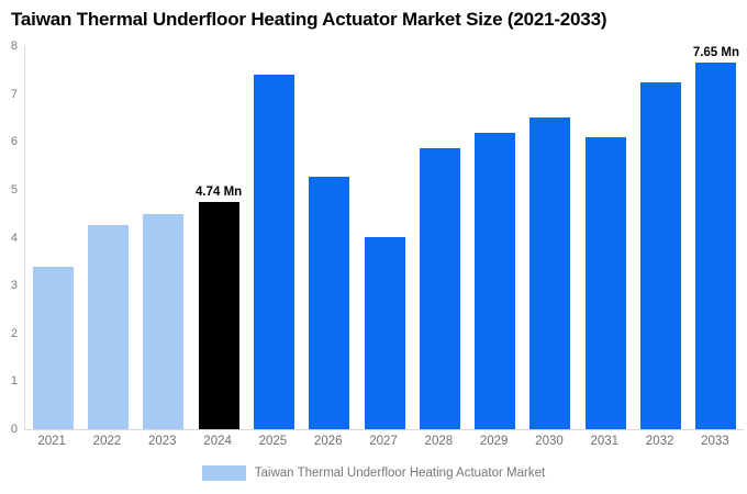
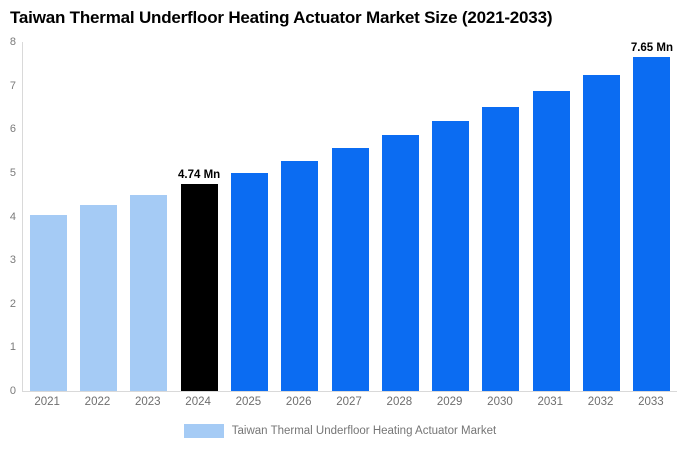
2021: 3.4 -> 4.0
2025: 7.4 -> 5.0
2027: 4.0 -> 5.6
2031: 6.1 -> 6.9
